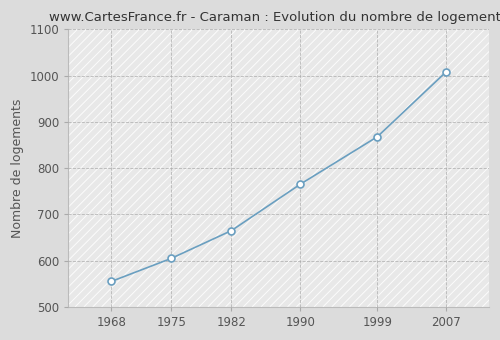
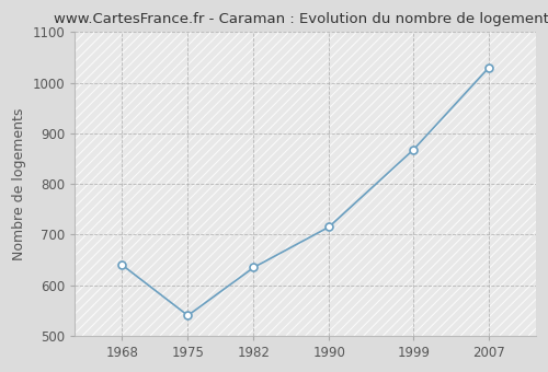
1968: 555 -> 640
1975: 605 -> 540
1982: 665 -> 635
1990: 765 -> 715
2007: 1008 -> 1030
